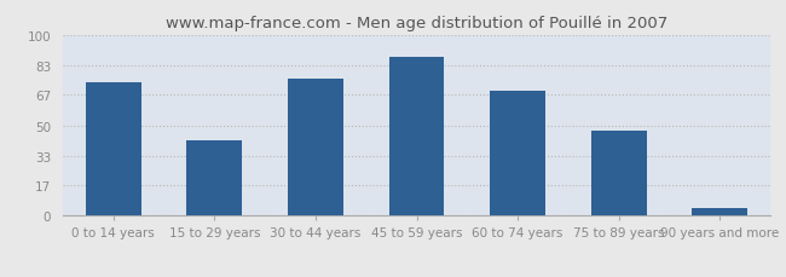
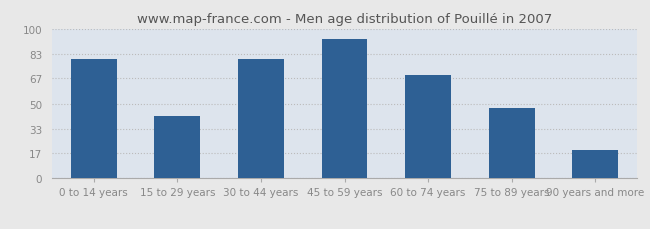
0 to 14 years: 74 -> 80
30 to 44 years: 76 -> 80
45 to 59 years: 88 -> 93
90 years and more: 4 -> 19
